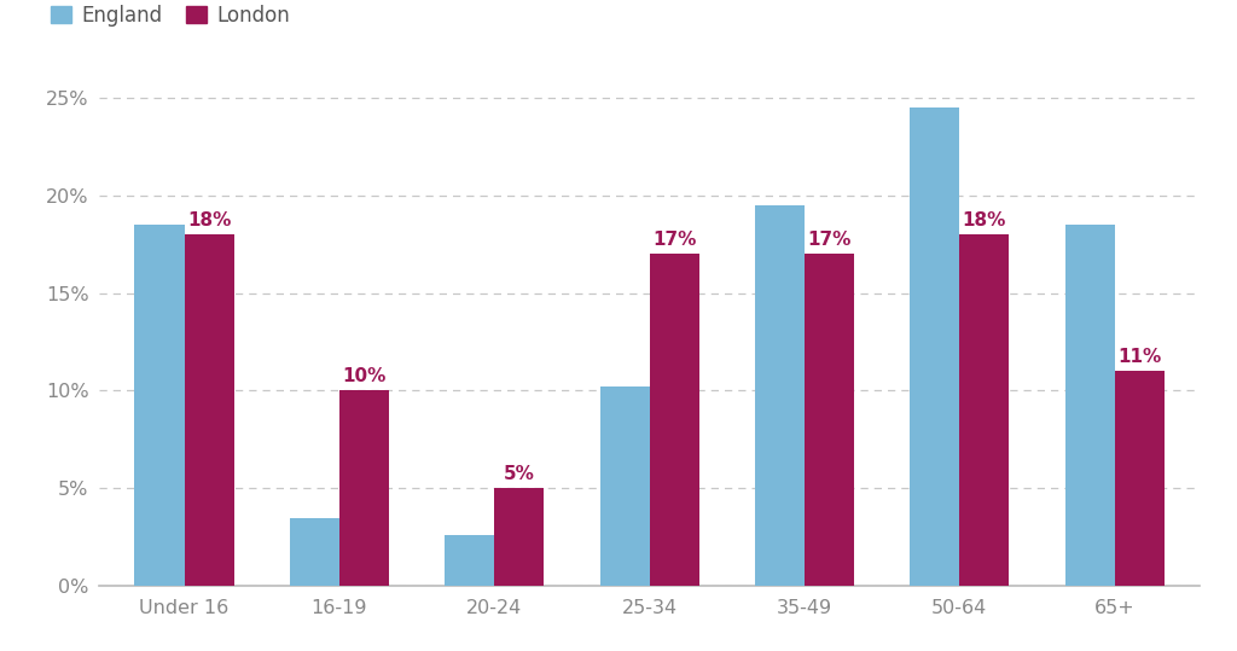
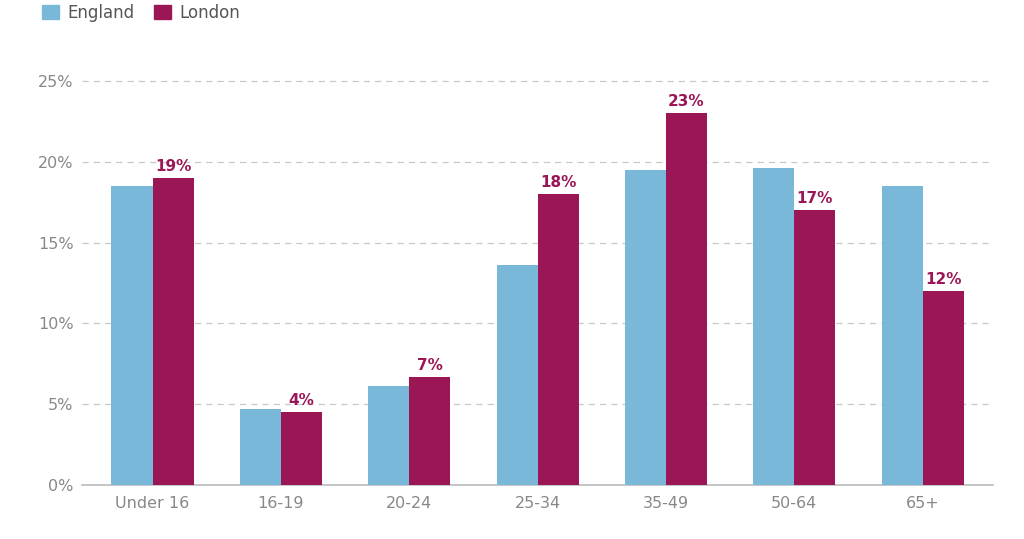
London/Under 16: 18% -> 19%
England/16-19: 3.5% -> 4.7%
London/16-19: 10% -> 4%
England/20-24: 2.6% -> 6.1%
London/20-24: 5% -> 7%
England/25-34: 10.2% -> 13.6%
London/25-34: 17% -> 18%
London/35-49: 17% -> 23%
England/50-64: 24.5% -> 19.6%
London/50-64: 18% -> 17%
London/65+: 11% -> 12%
